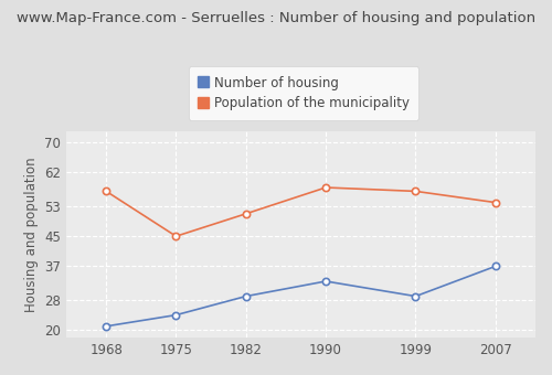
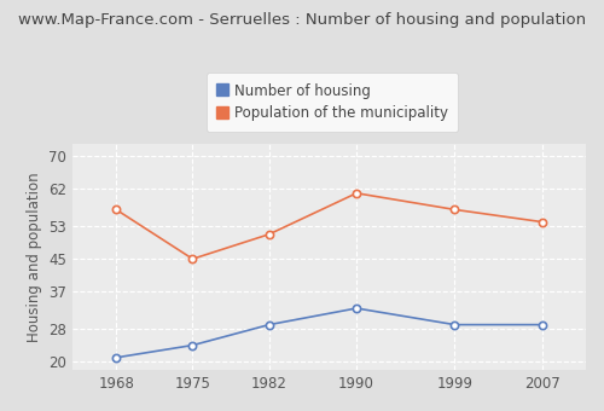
Population of the municipality/1990: 58 -> 61
Number of housing/2007: 37 -> 29
